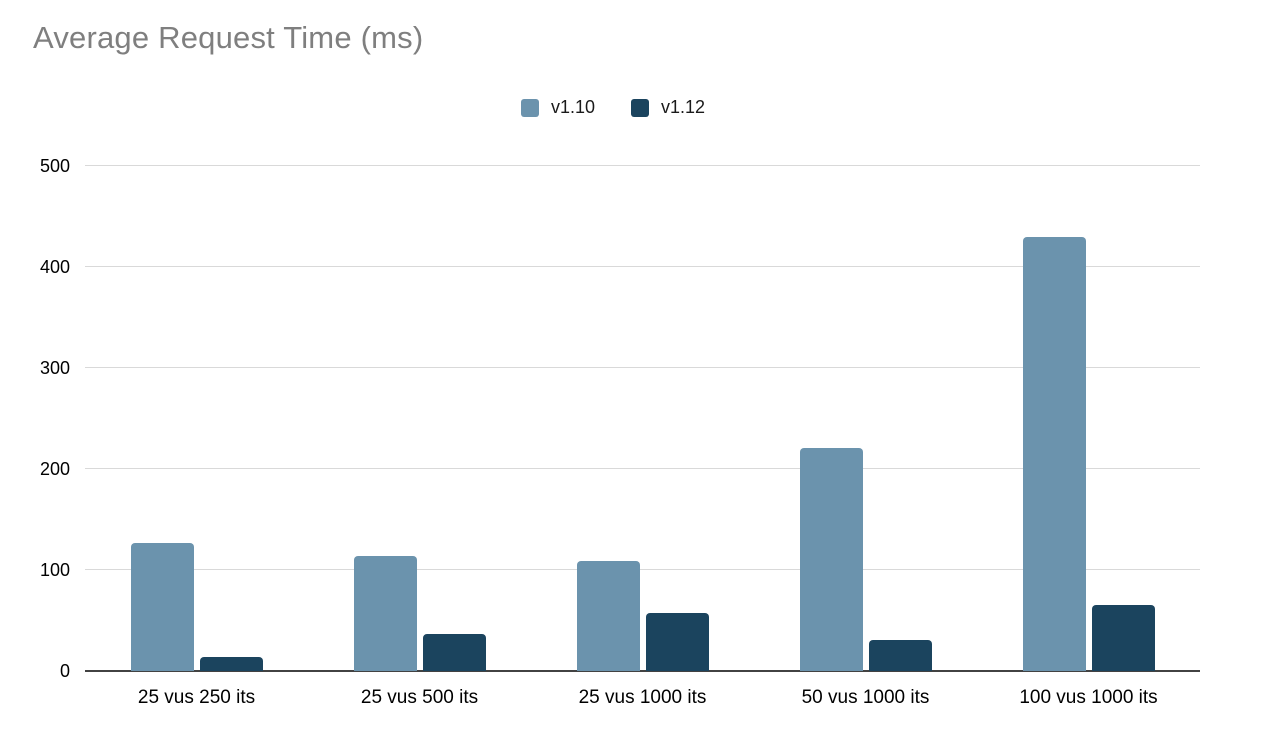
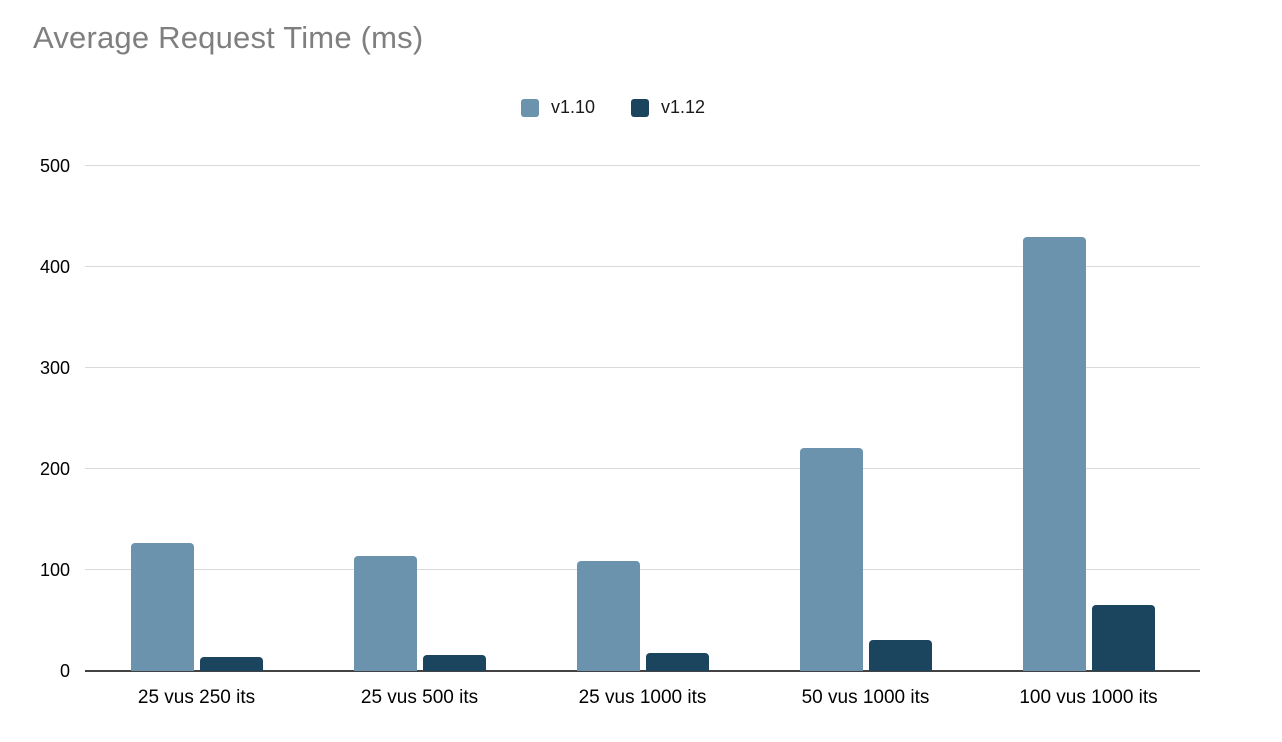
v1.12/25 vus 500 its: 37 -> 16
v1.12/25 vus 1000 its: 57 -> 18
